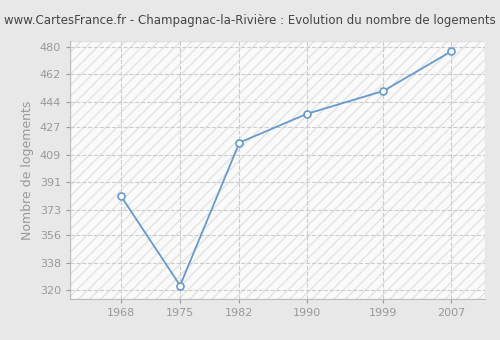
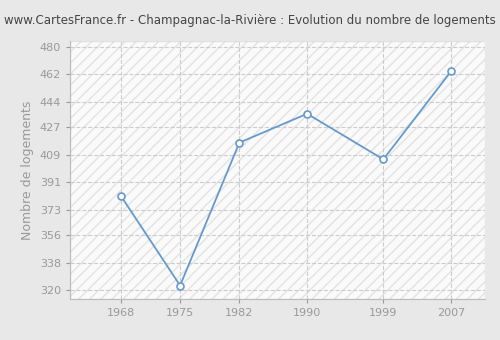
1999: 451 -> 406
2007: 477 -> 464
